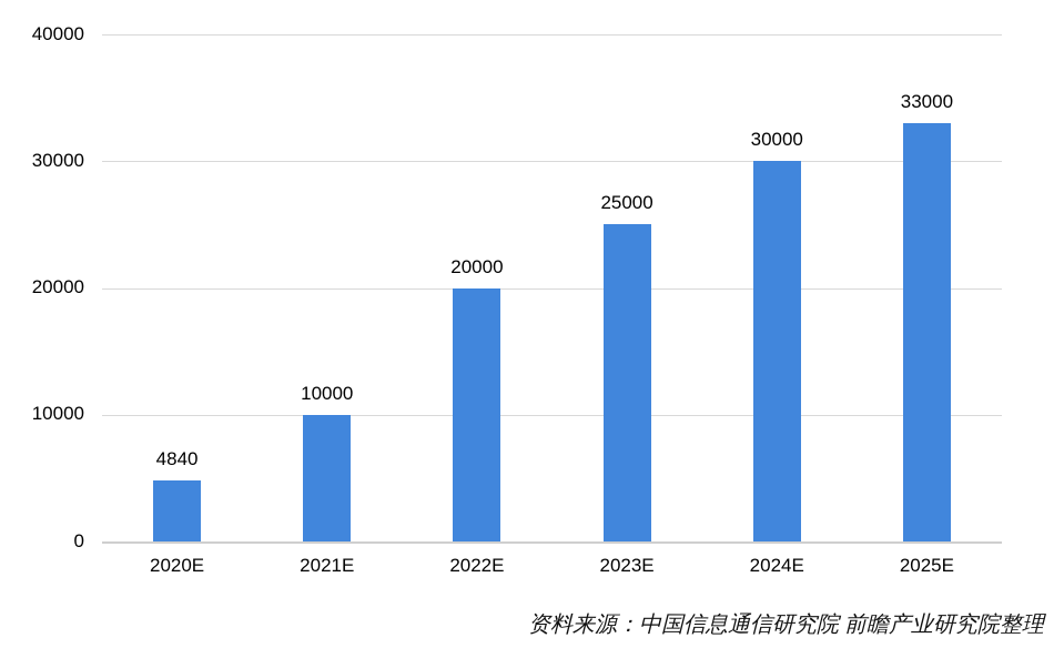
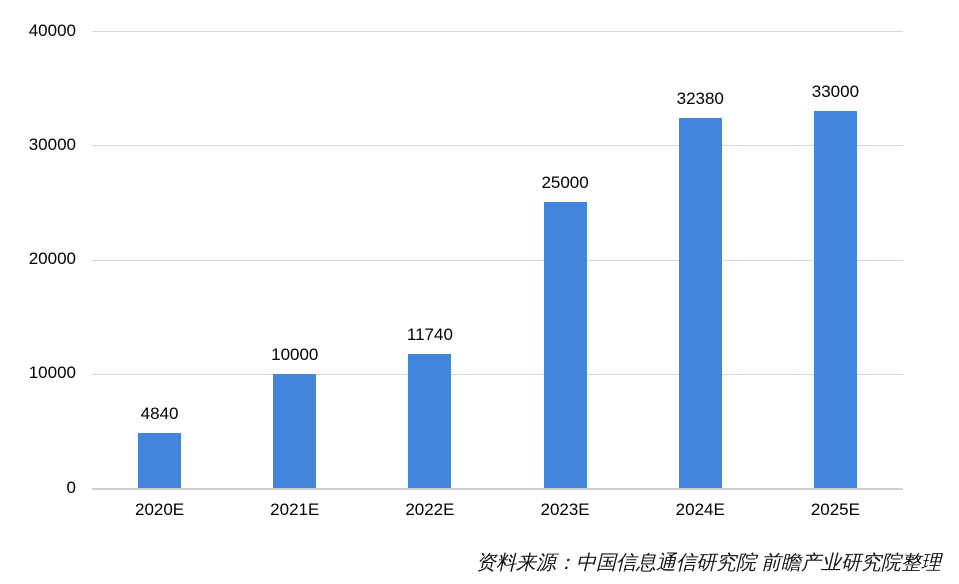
2022E: 20000 -> 11740
2024E: 30000 -> 32380
